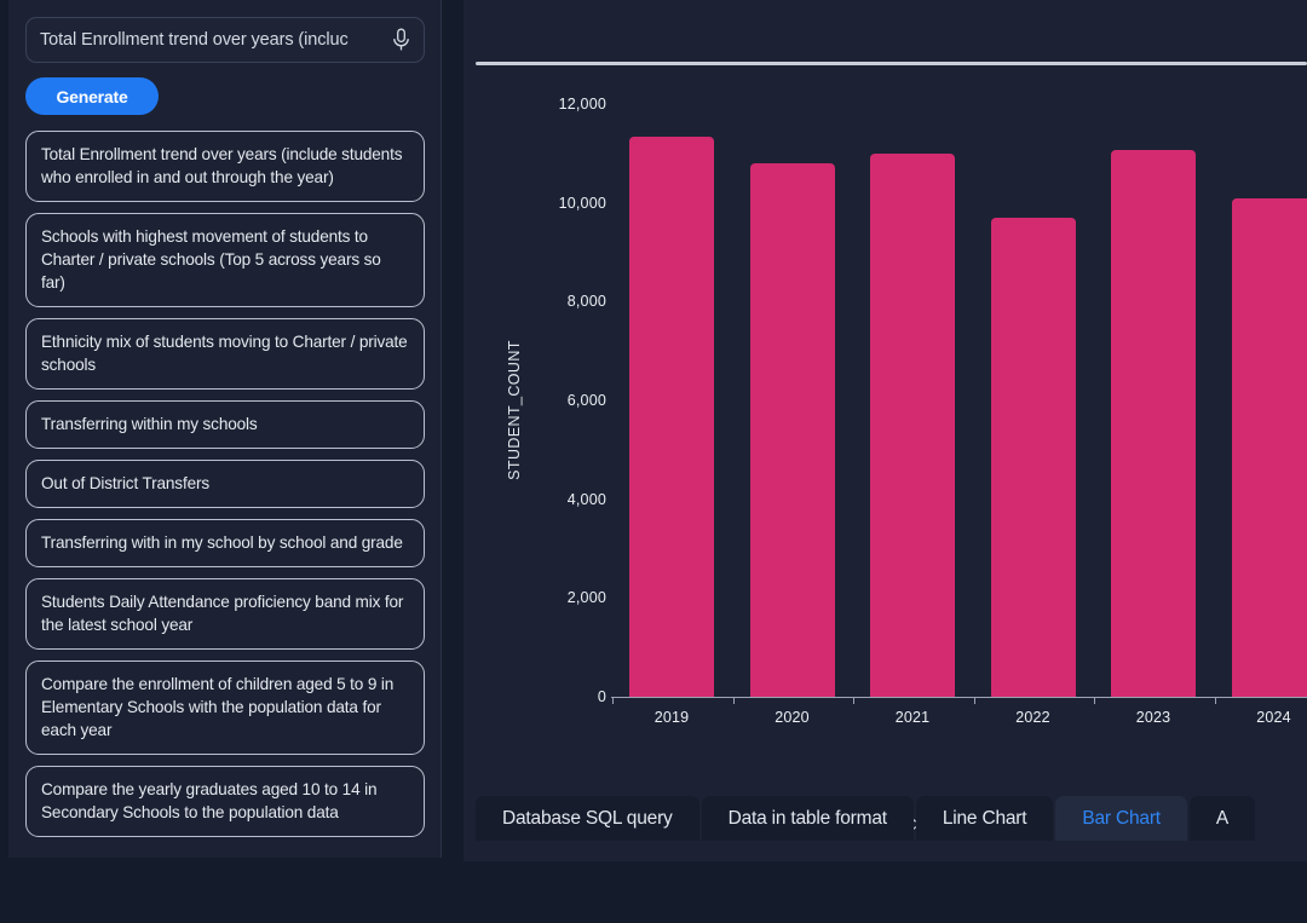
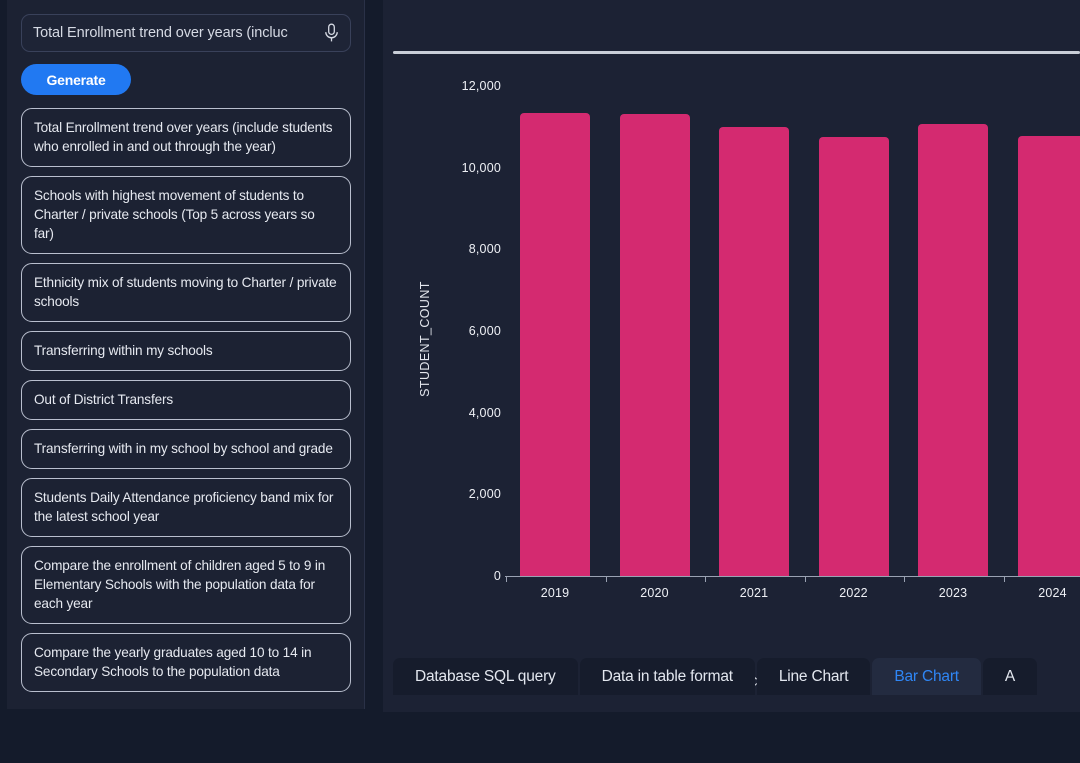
2020: 10800 -> 11300
2022: 9700 -> 10700
2024: 10100 -> 10800
